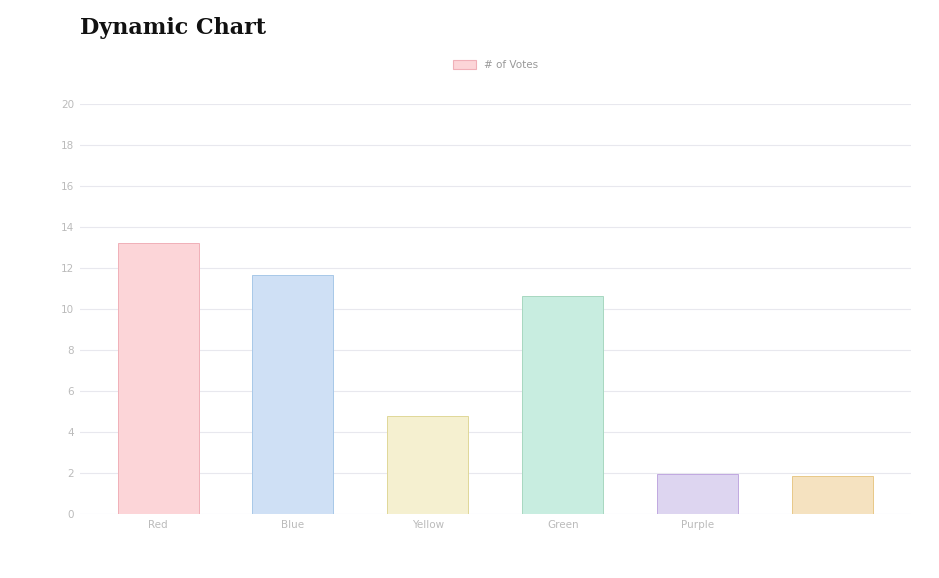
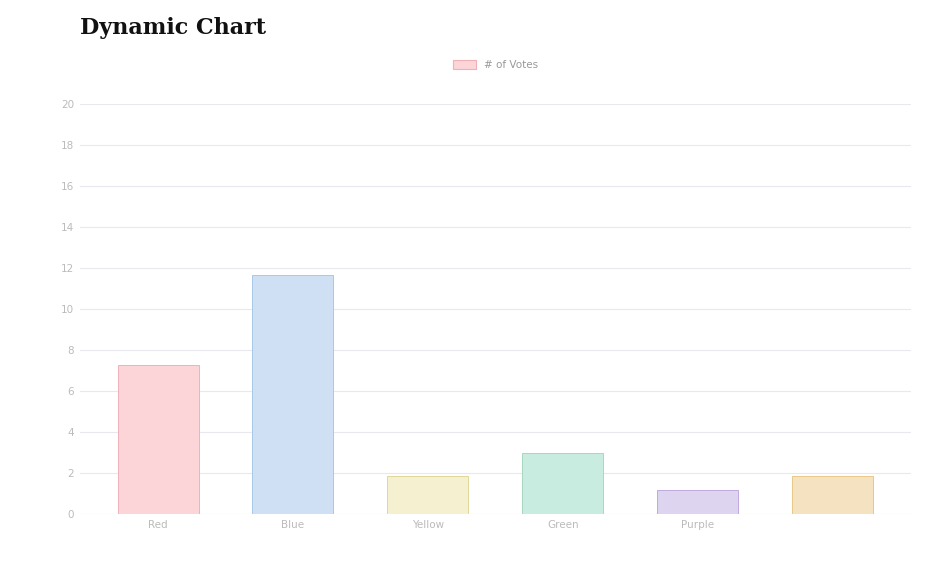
Red: 13.25 -> 7.30
Yellow: 4.80 -> 1.85
Green: 10.65 -> 3.00
Purple: 1.95 -> 1.20
